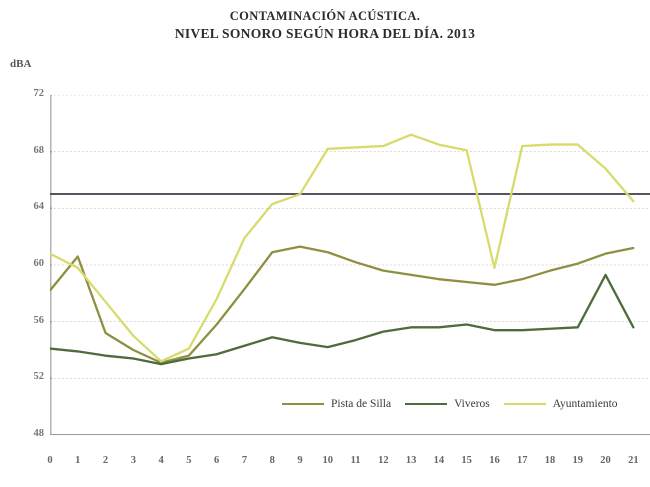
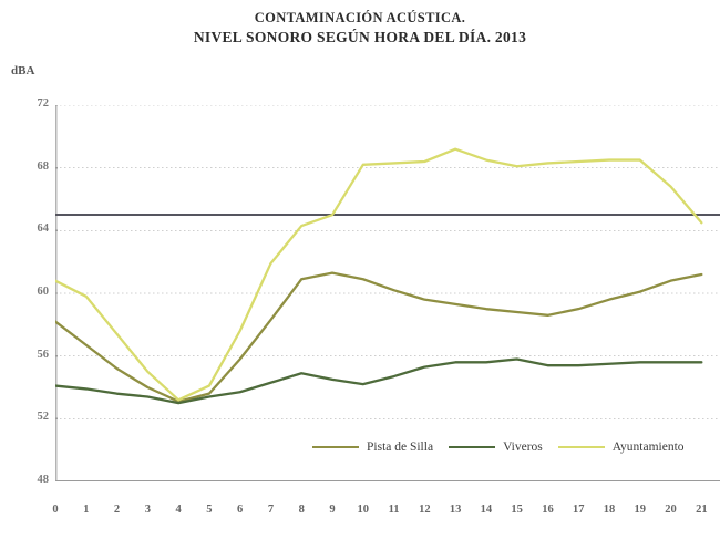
Pista de Silla/1: 60.6 -> 56.7
Ayuntamiento/16: 59.8 -> 68.3
Viveros/20: 59.3 -> 55.6
